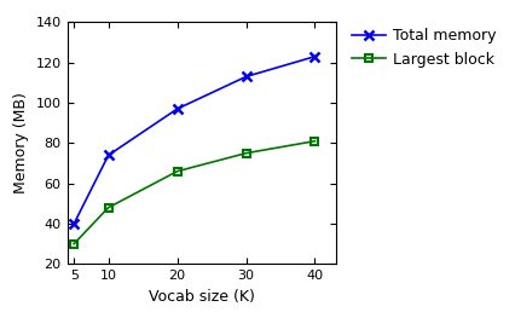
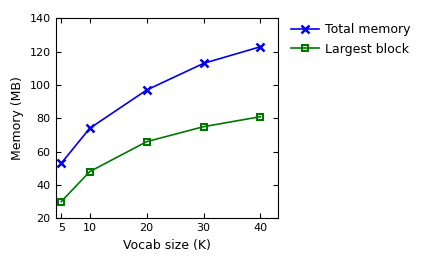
Total memory/5: 40 -> 53
